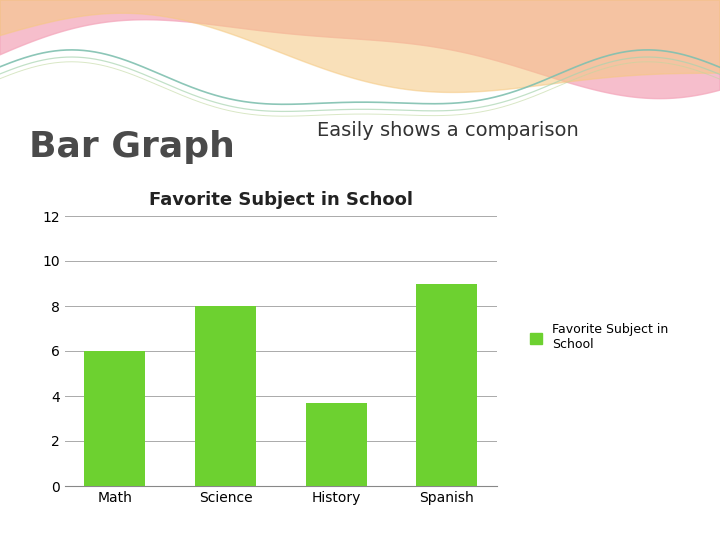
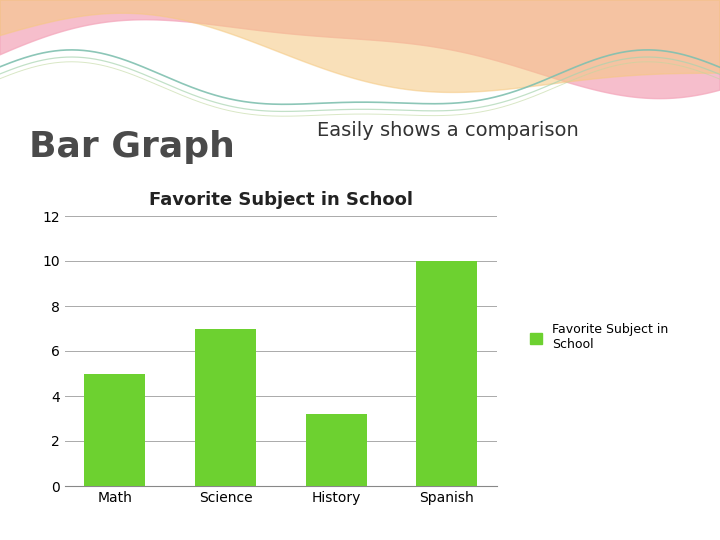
Favorite Subject in School/Math: 6.0 -> 5.0
Favorite Subject in School/Science: 8.0 -> 7.0
Favorite Subject in School/History: 3.7 -> 3.2
Favorite Subject in School/Spanish: 9.0 -> 10.0
